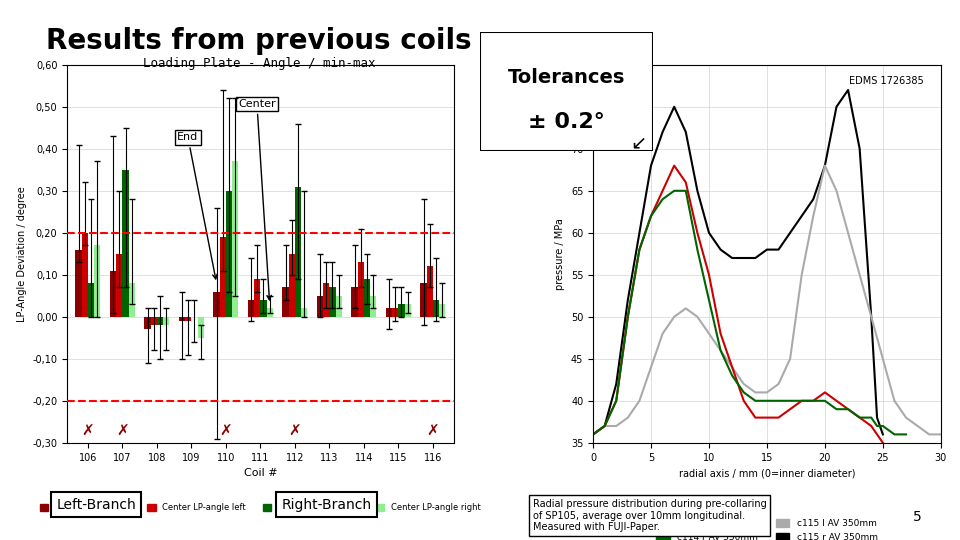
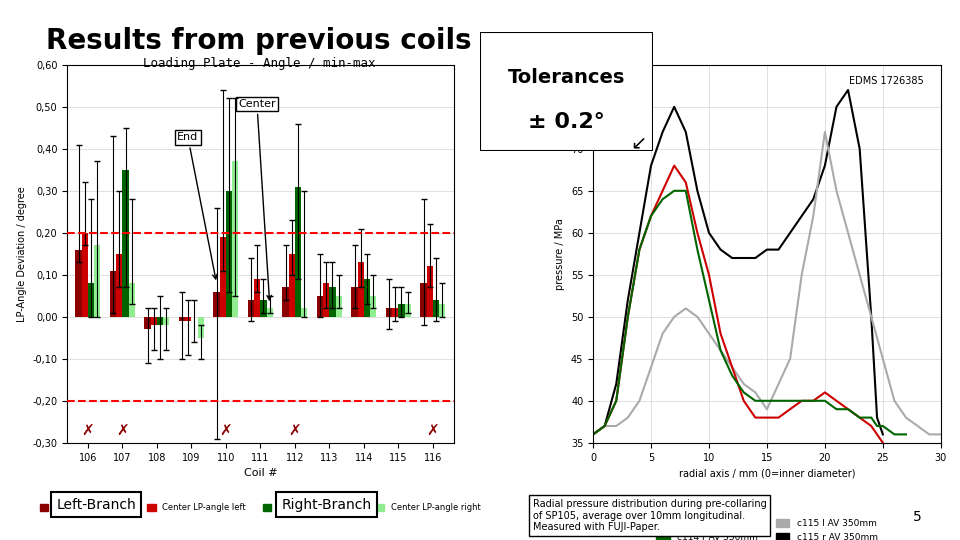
c115 l AV 350mm/15: 41 -> 39
c115 l AV 350mm/20: 68 -> 72
